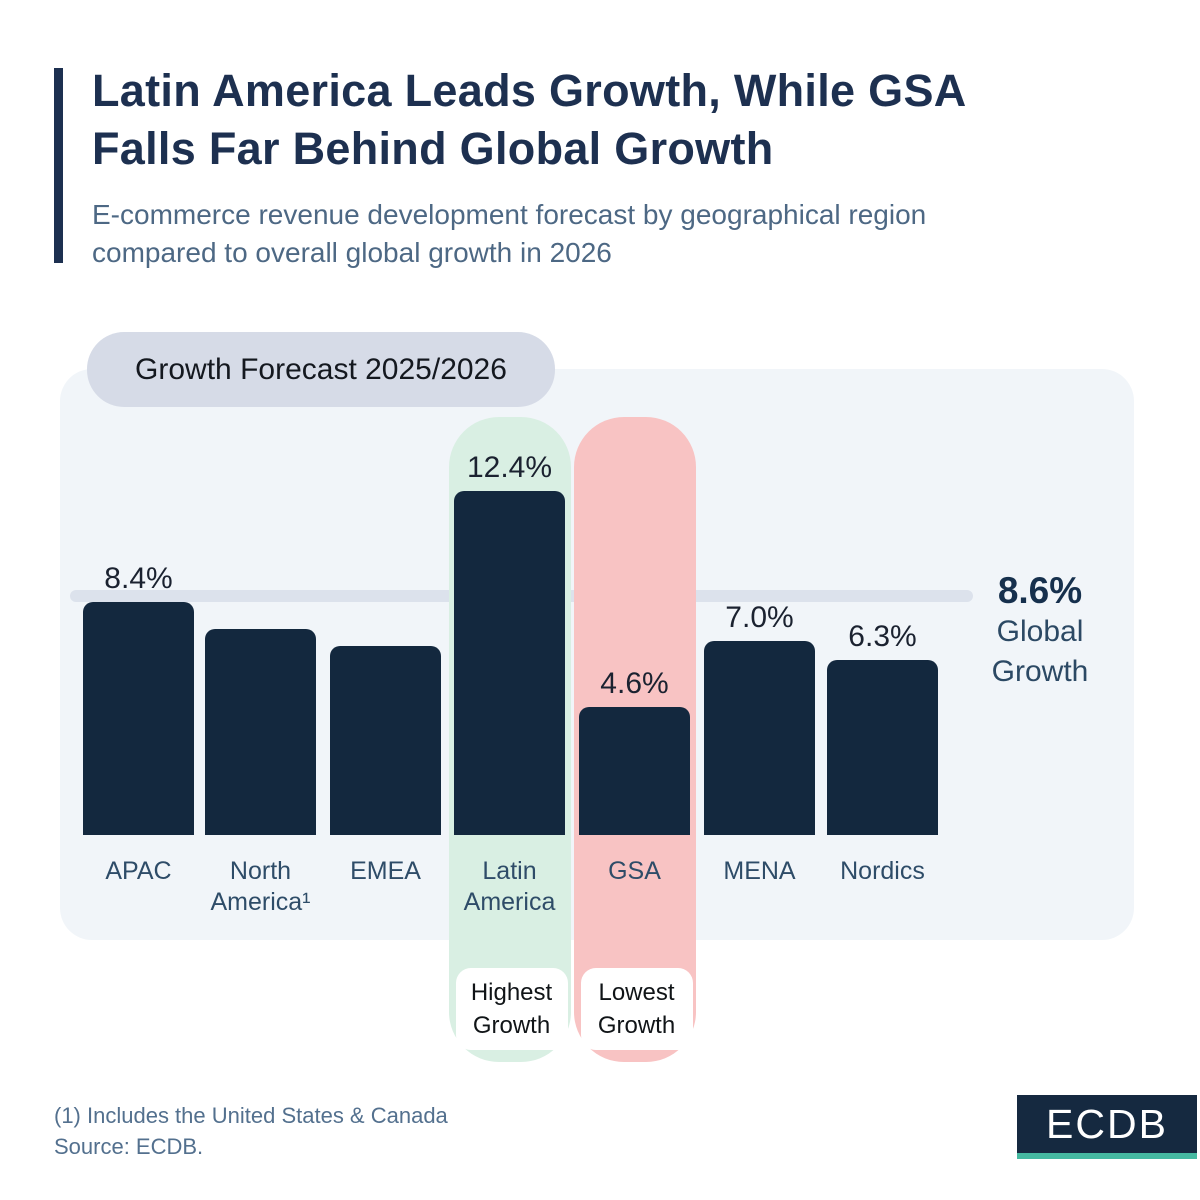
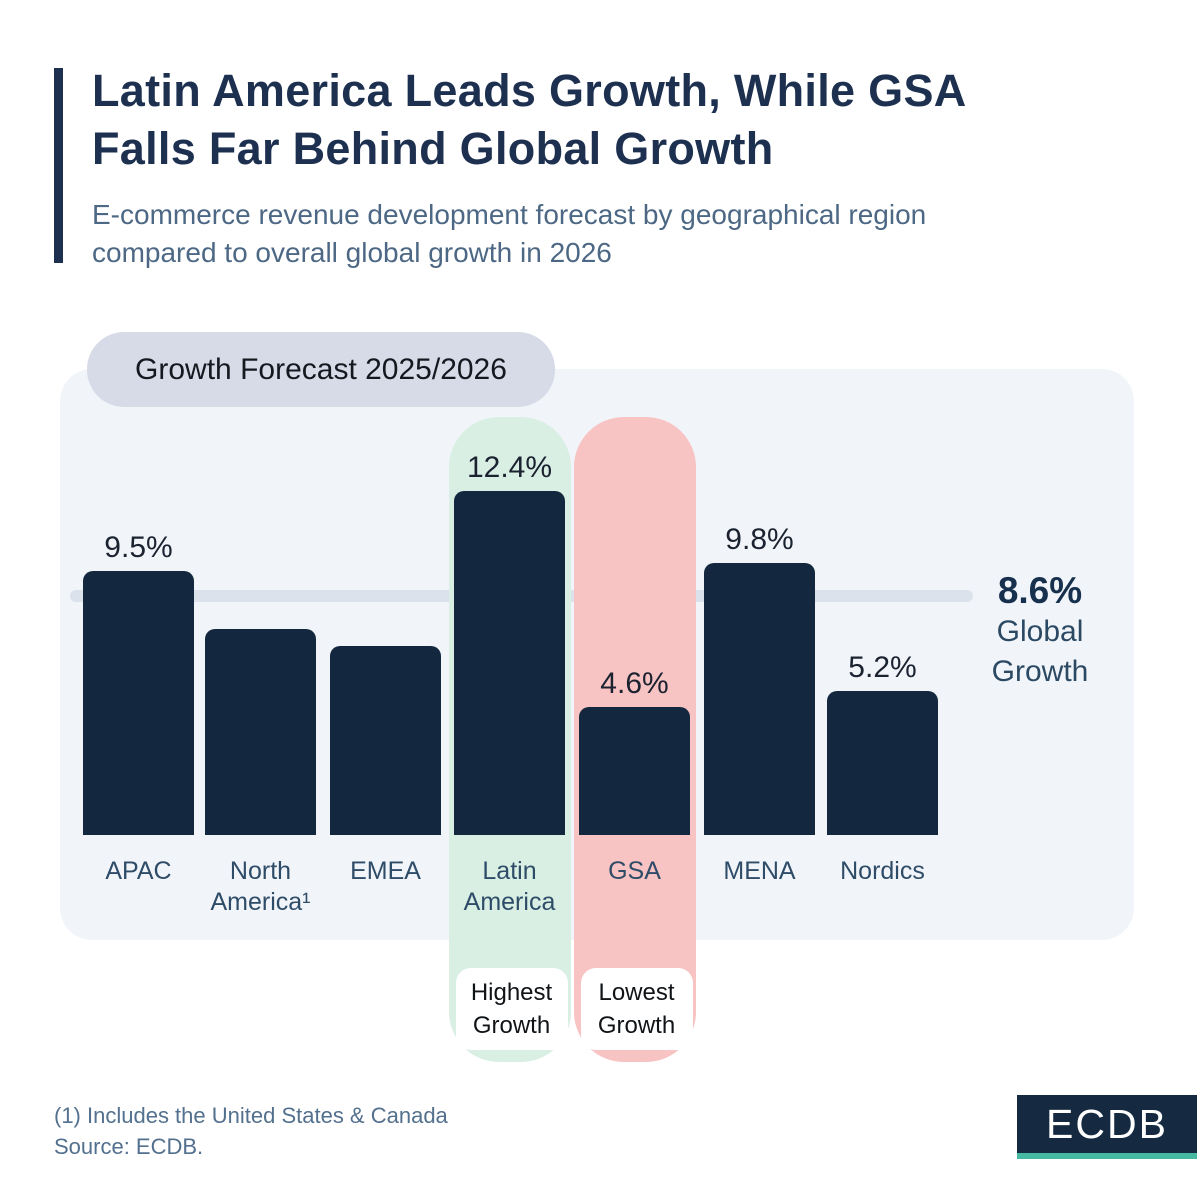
APAC: 8.4% -> 9.5%
MENA: 7.0% -> 9.8%
Nordics: 6.3% -> 5.2%
